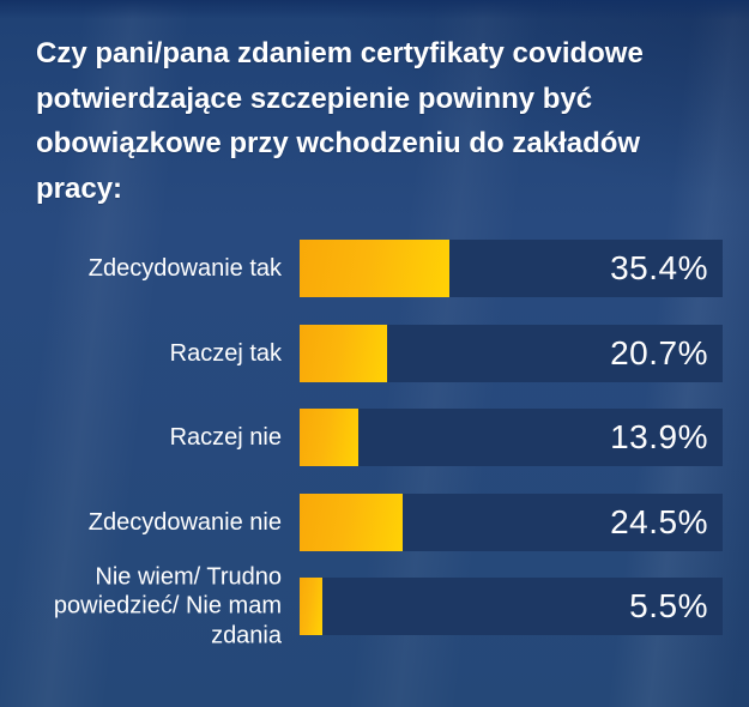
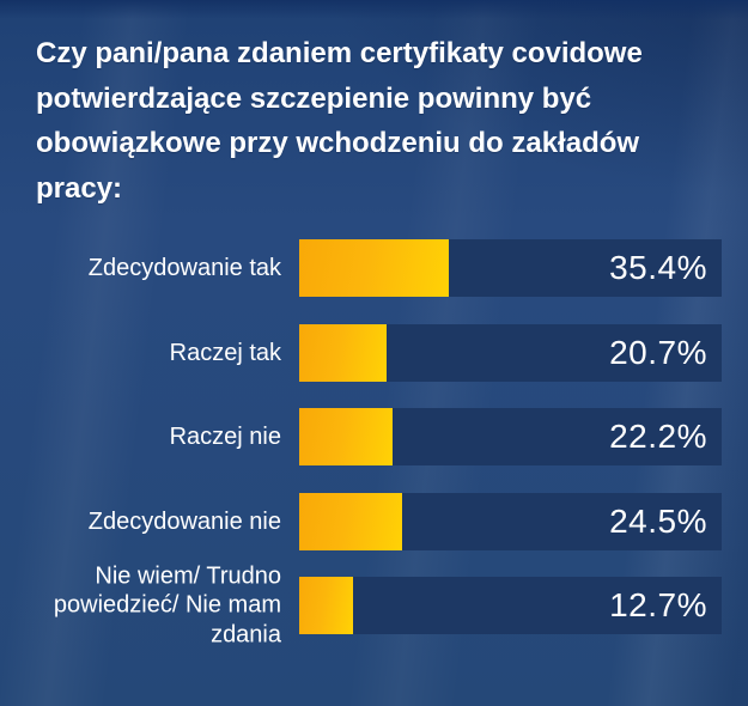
Raczej nie: 13.9% -> 22.2%
Nie wiem/ Trudno powiedzieć/ Nie mam zdania: 5.5% -> 12.7%
